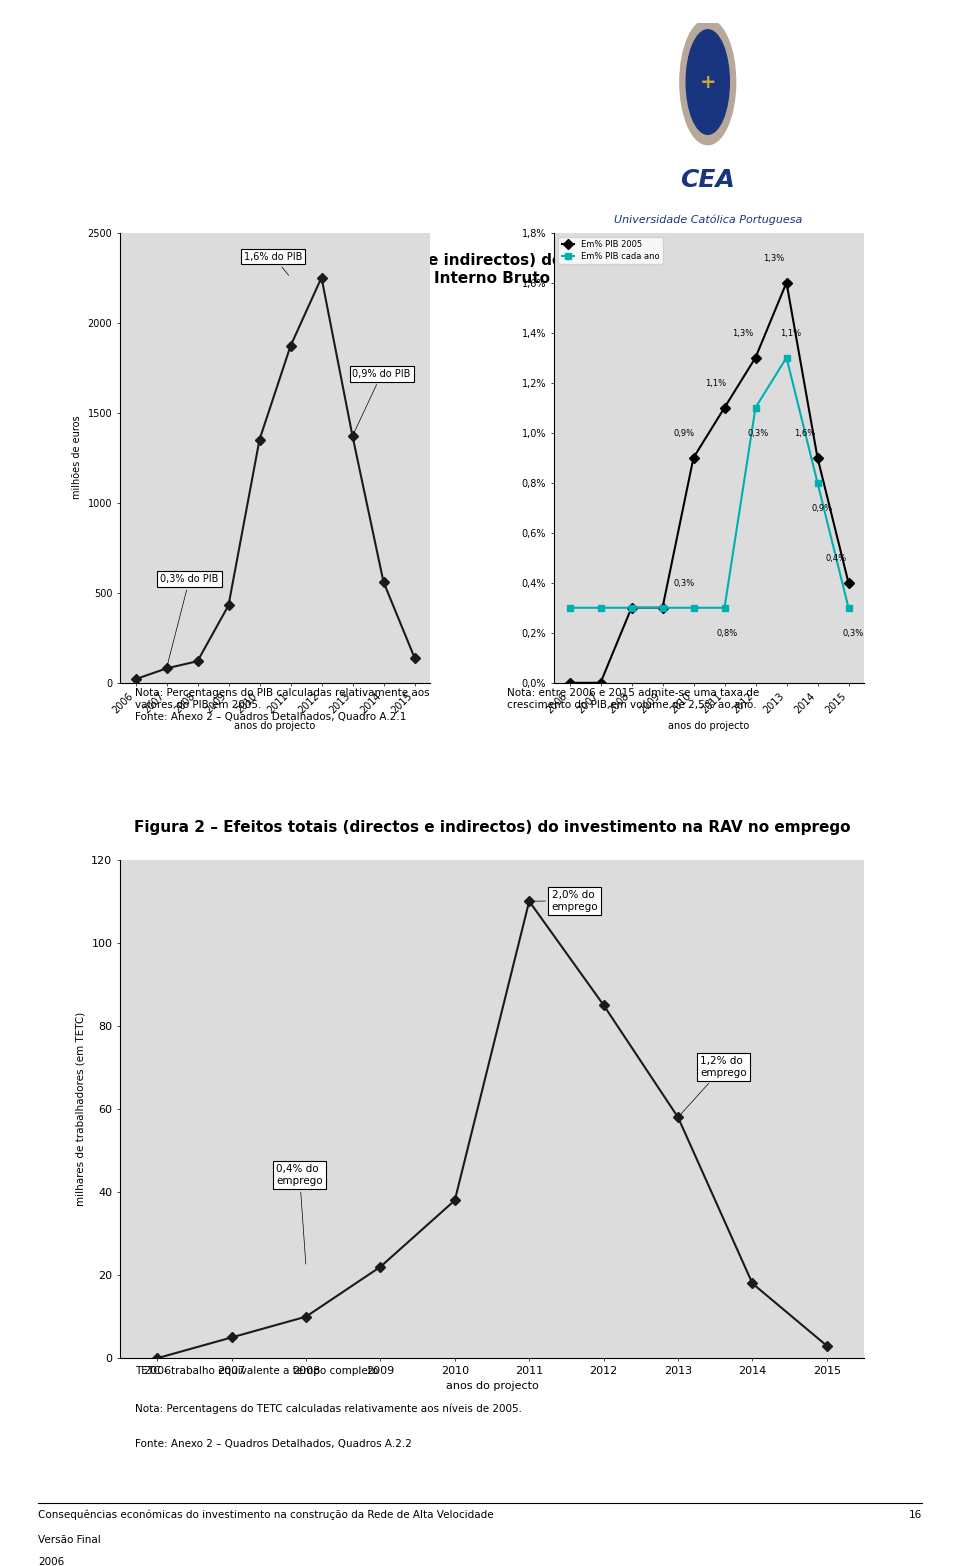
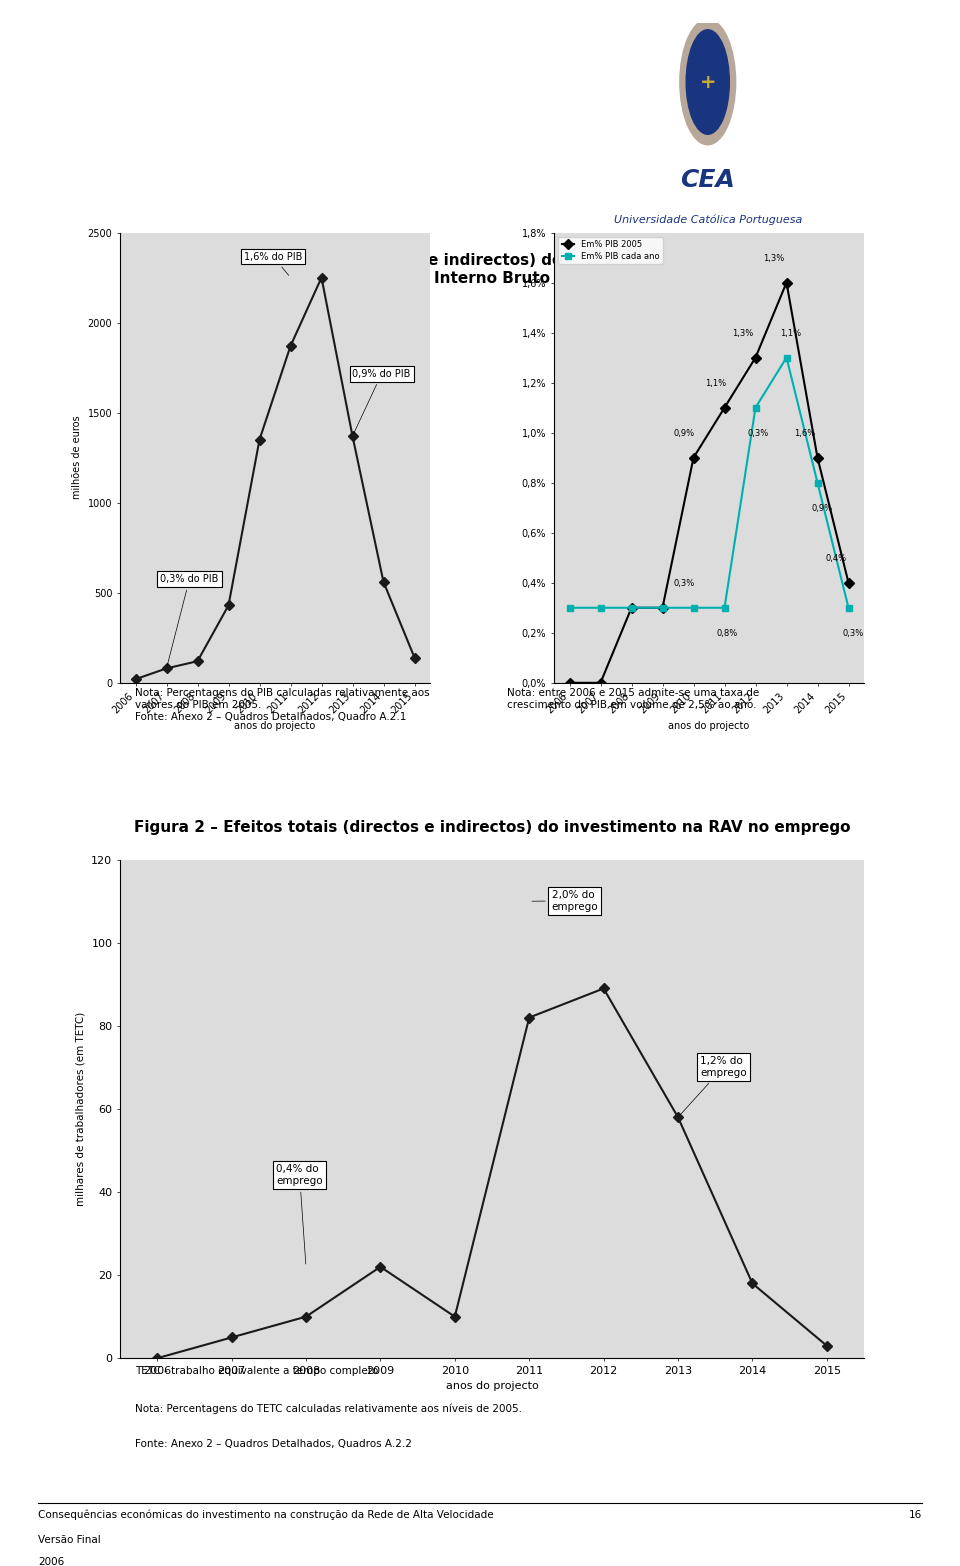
2010: 38 -> 10
2011: 110 -> 82
2012: 85 -> 89
